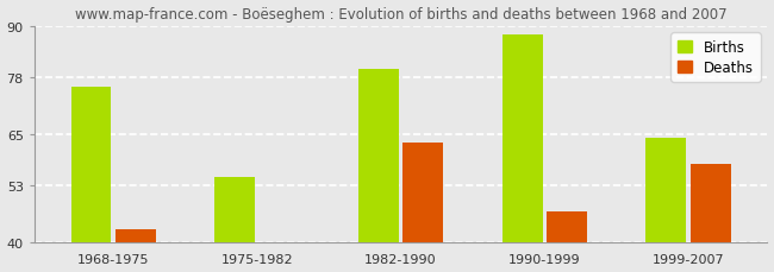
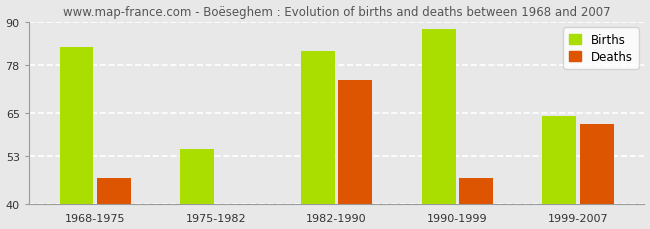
Births/1968-1975: 76 -> 83
Deaths/1968-1975: 43 -> 47
Births/1982-1990: 80 -> 82
Deaths/1982-1990: 63 -> 74
Deaths/1999-2007: 58 -> 62
